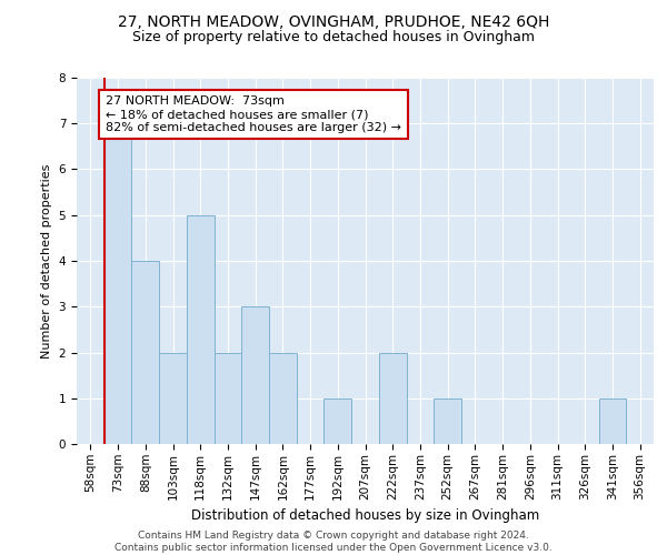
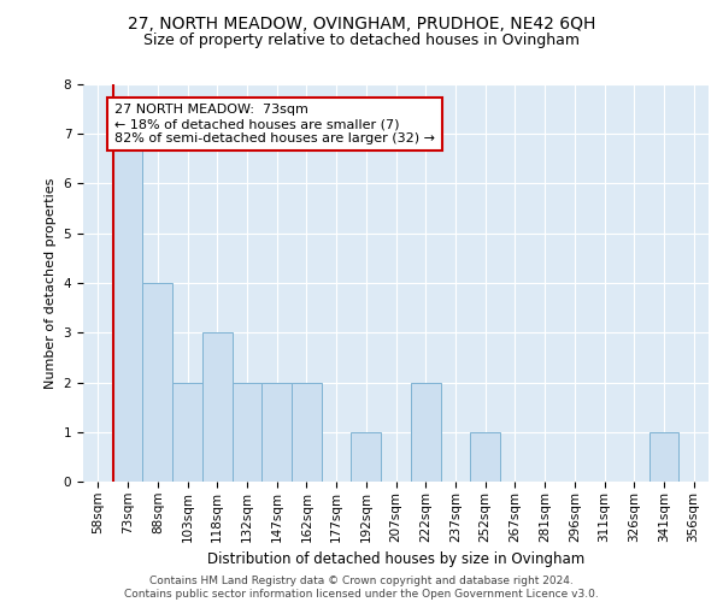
118sqm: 5 -> 3
147sqm: 3 -> 2
